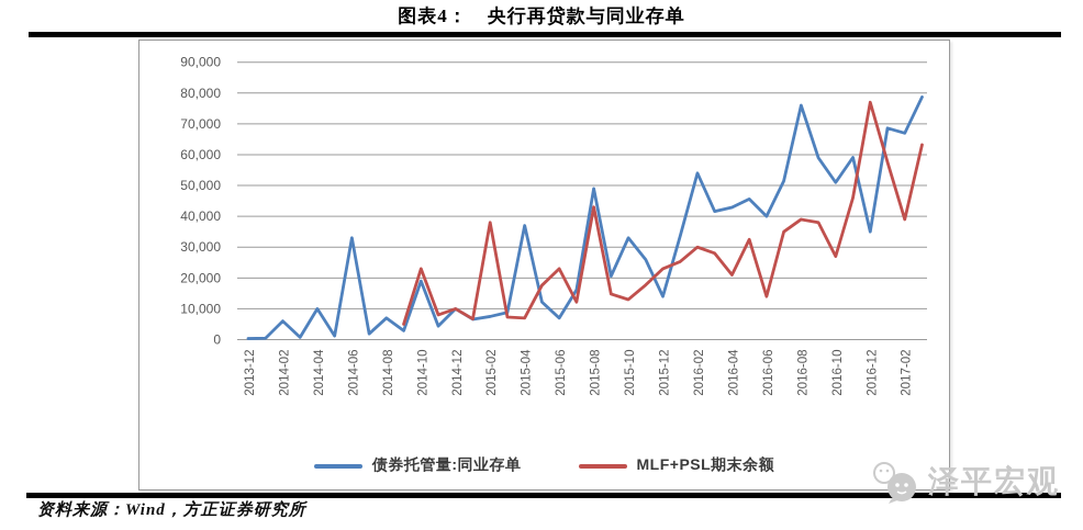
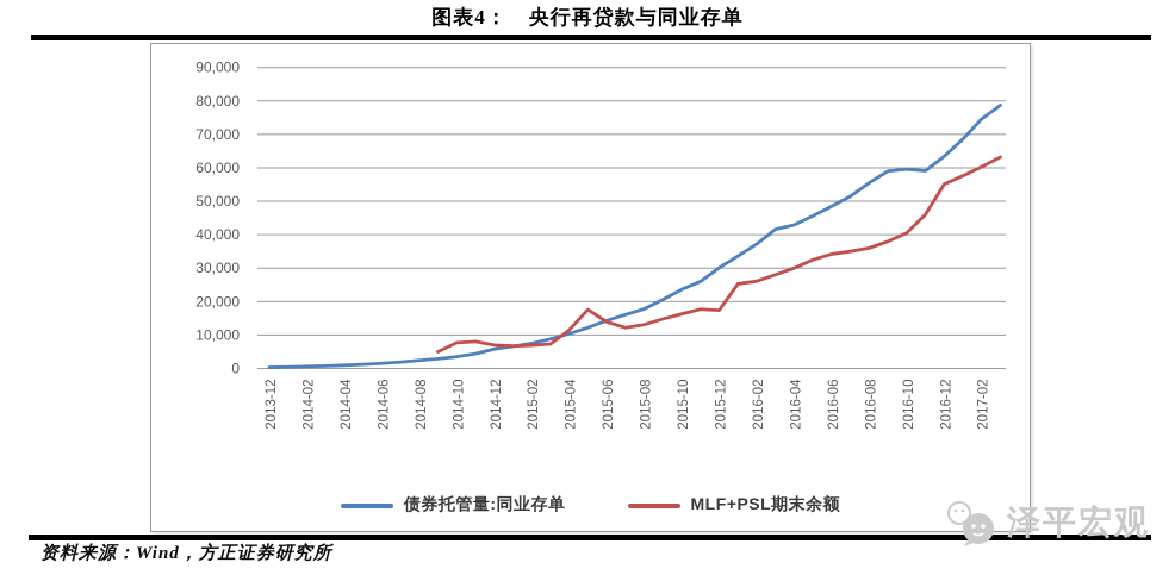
债券托管量:同业存单/2014-02: 6000 -> 1000
债券托管量:同业存单/2014-04: 10000 -> 1000
债券托管量:同业存单/2014-06: 33000 -> 2000
债券托管量:同业存单/2014-08: 7000 -> 2000
债券托管量:同业存单/2014-10: 19000 -> 4000
MLF+PSL期末余额/2014-10: 23000 -> 8000
债券托管量:同业存单/2014-12: 10000 -> 6000
MLF+PSL期末余额/2014-12: 10000 -> 7000
MLF+PSL期末余额/2015-02: 38000 -> 7000
债券托管量:同业存单/2015-04: 37000 -> 10000
MLF+PSL期末余额/2015-04: 7000 -> 12000
债券托管量:同业存单/2015-06: 7000 -> 14000
MLF+PSL期末余额/2015-06: 23000 -> 14000
债券托管量:同业存单/2015-08: 49000 -> 18000
MLF+PSL期末余额/2015-08: 43000 -> 13000
债券托管量:同业存单/2015-10: 33000 -> 24000
MLF+PSL期末余额/2015-10: 13000 -> 16000
债券托管量:同业存单/2015-12: 14000 -> 30000
MLF+PSL期末余额/2015-12: 23000 -> 17000
债券托管量:同业存单/2016-02: 54000 -> 37000
MLF+PSL期末余额/2016-02: 30000 -> 26000
MLF+PSL期末余额/2016-04: 21000 -> 30000
债券托管量:同业存单/2016-06: 40000 -> 48000
MLF+PSL期末余额/2016-06: 14000 -> 34000
债券托管量:同业存单/2016-08: 76000 -> 56000
MLF+PSL期末余额/2016-08: 39000 -> 36000
债券托管量:同业存单/2016-10: 51000 -> 60000
MLF+PSL期末余额/2016-10: 27000 -> 40000
债券托管量:同业存单/2016-12: 35000 -> 63000
MLF+PSL期末余额/2016-12: 77000 -> 55000
债券托管量:同业存单/2017-02: 67000 -> 75000
MLF+PSL期末余额/2017-02: 39000 -> 60000
